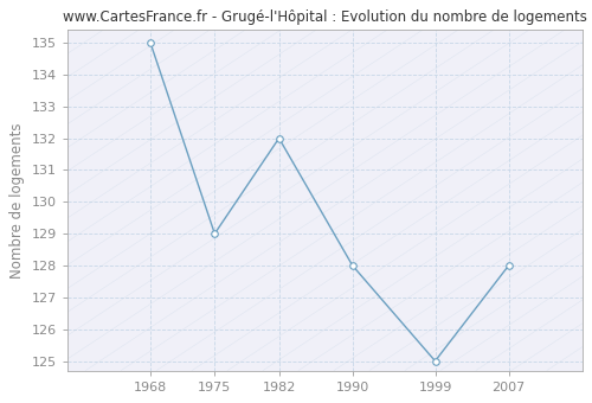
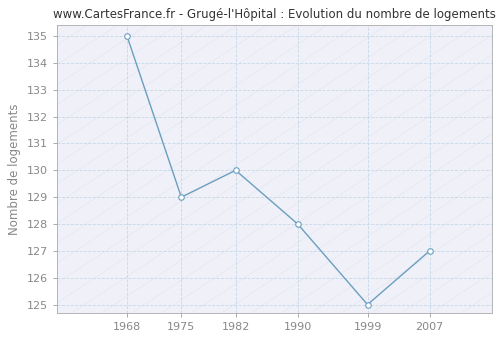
1982: 132 -> 130
2007: 128 -> 127
